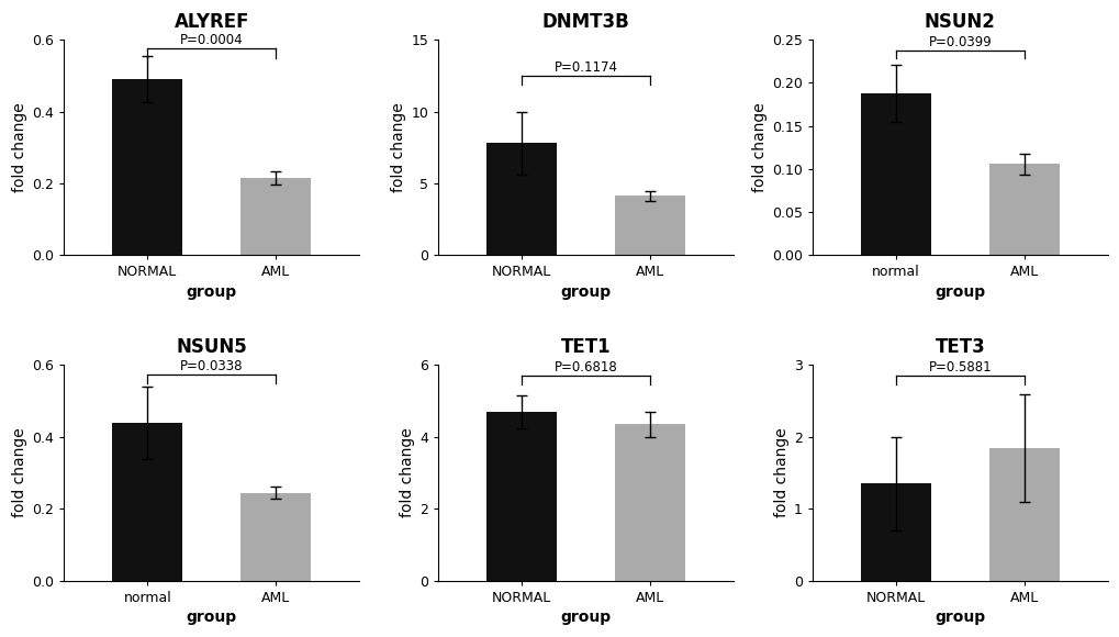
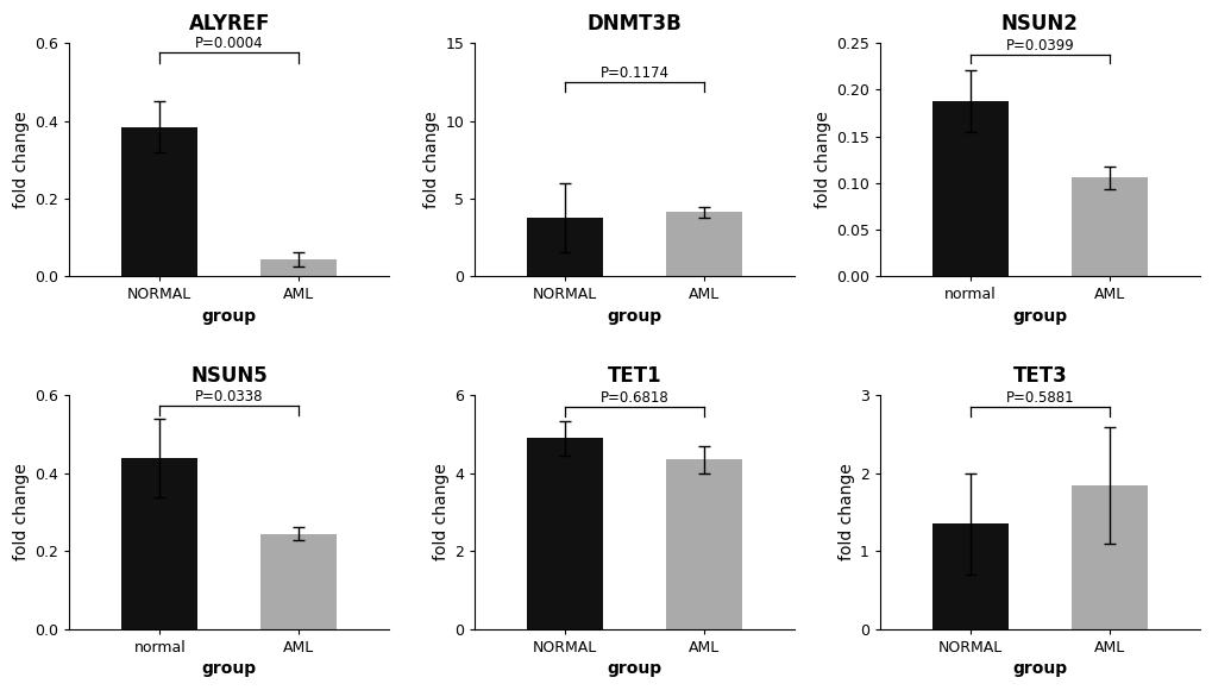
ALYREF/NORMAL: 0.490 -> 0.385
ALYREF/AML: 0.215 -> 0.045
DNMT3B/NORMAL: 7.8 -> 3.8
TET1/NORMAL: 4.70 -> 4.90
